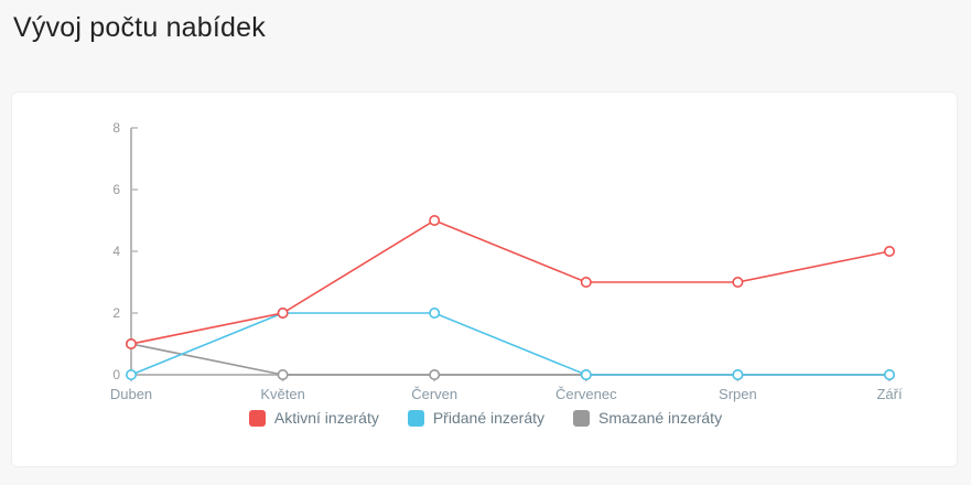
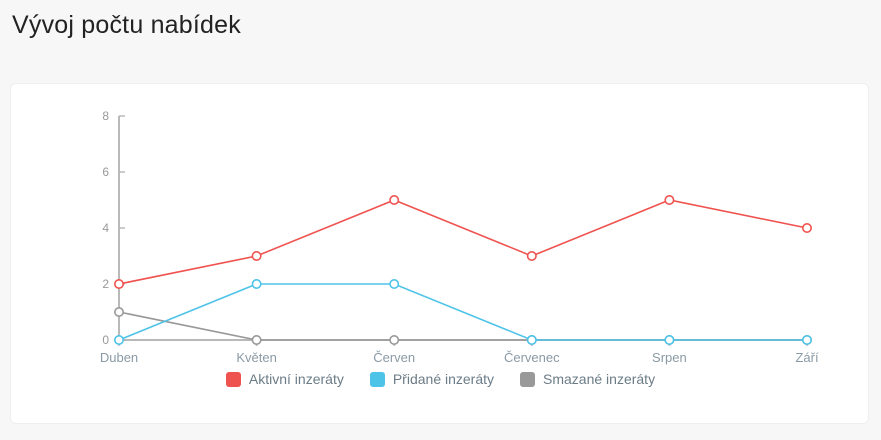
Aktivní inzeráty/Duben: 1 -> 2
Aktivní inzeráty/Květen: 2 -> 3
Aktivní inzeráty/Srpen: 3 -> 5
